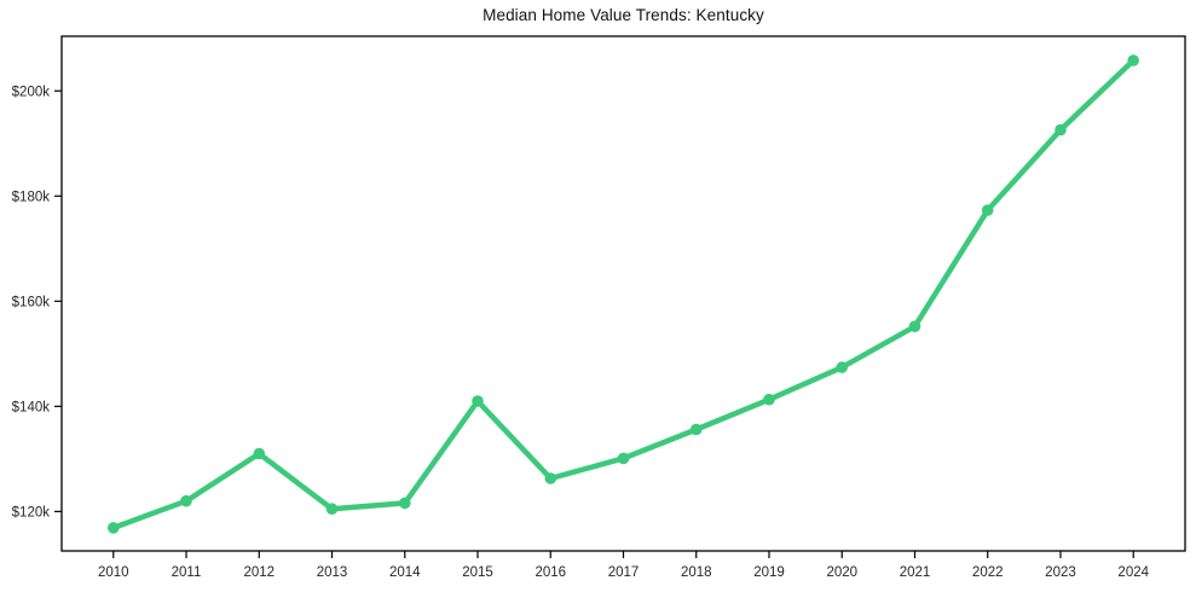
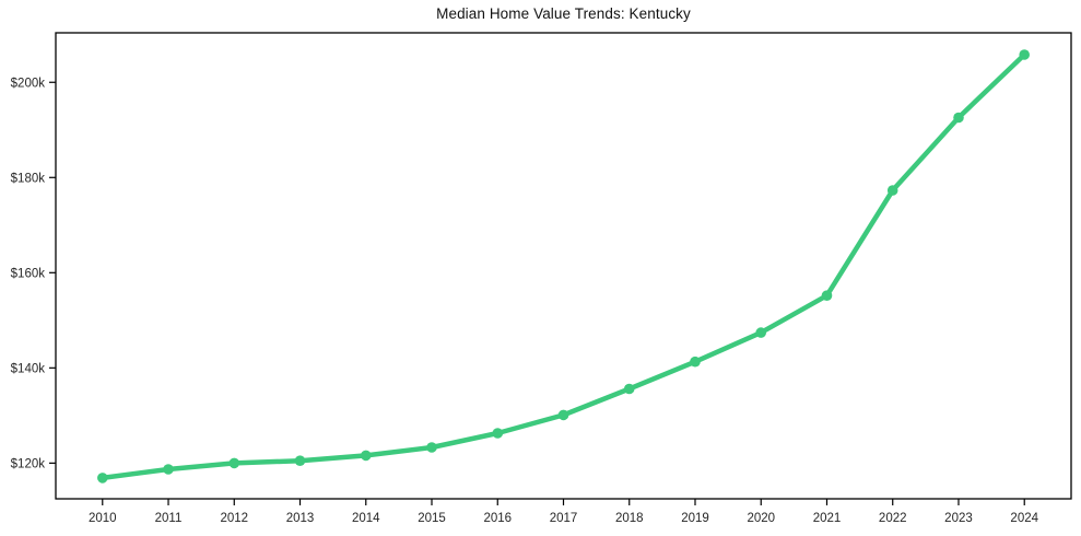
2011: $122k -> $119k
2012: $131k -> $120k
2015: $141k -> $123k
